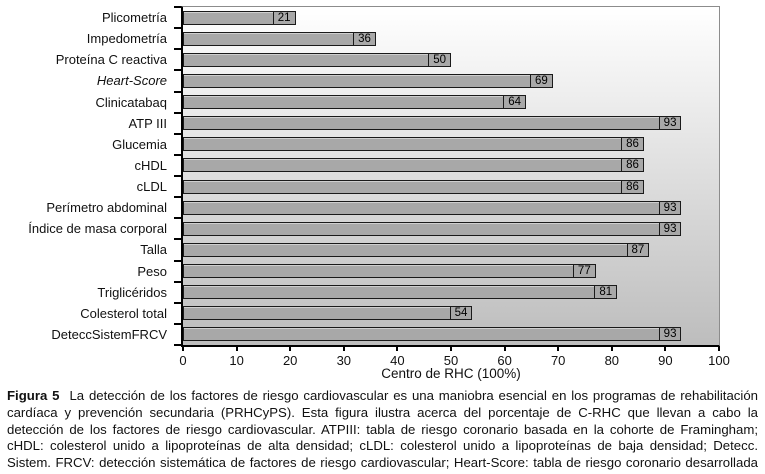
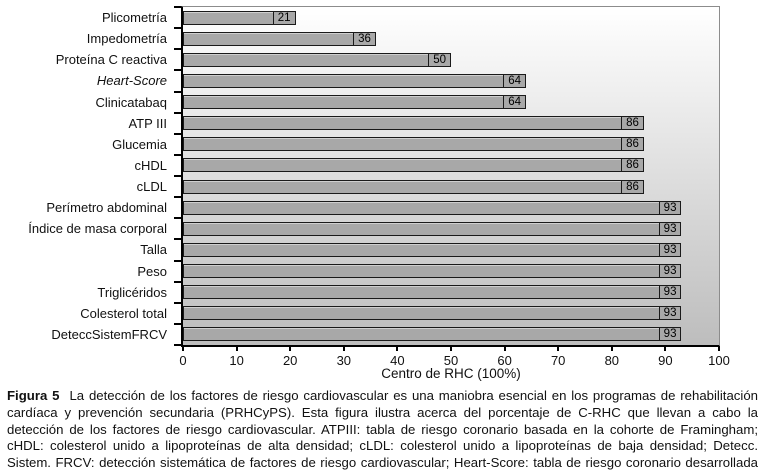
Heart-Score: 69 -> 64
ATP III: 93 -> 86
Talla: 87 -> 93
Peso: 77 -> 93
Triglicéridos: 81 -> 93
Colesterol total: 54 -> 93
